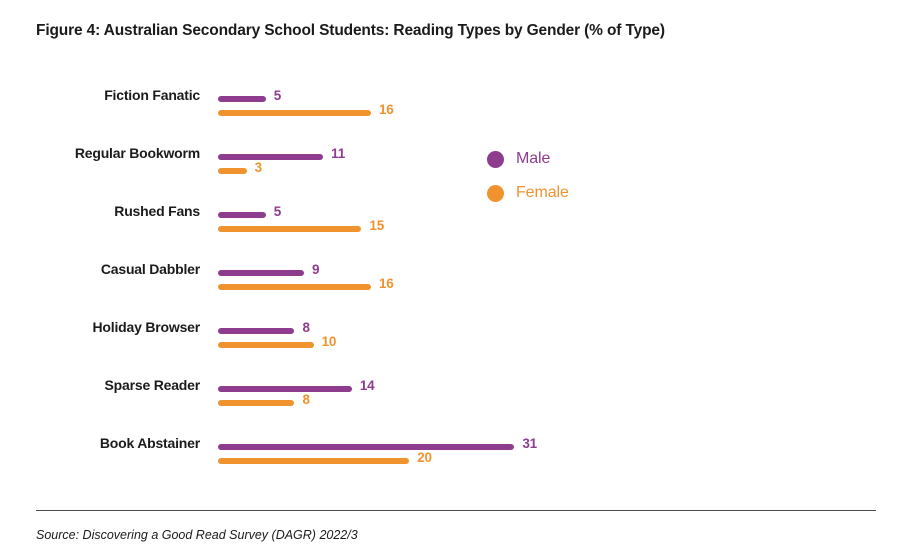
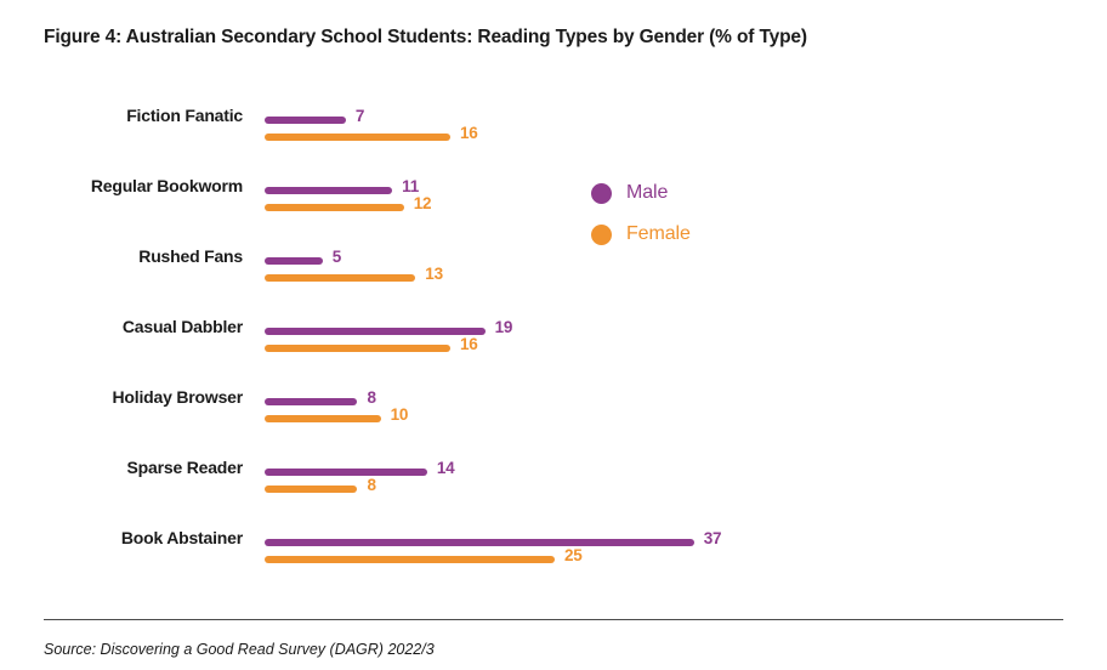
Male/Fiction Fanatic: 5 -> 7
Female/Regular Bookworm: 3 -> 12
Female/Rushed Fans: 15 -> 13
Male/Casual Dabbler: 9 -> 19
Male/Book Abstainer: 31 -> 37
Female/Book Abstainer: 20 -> 25
